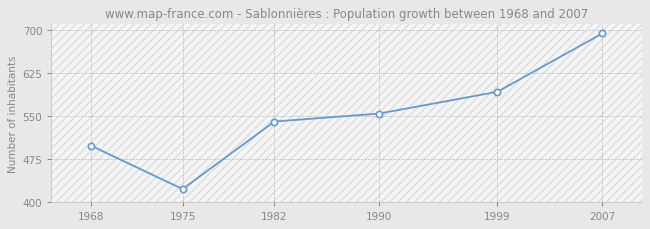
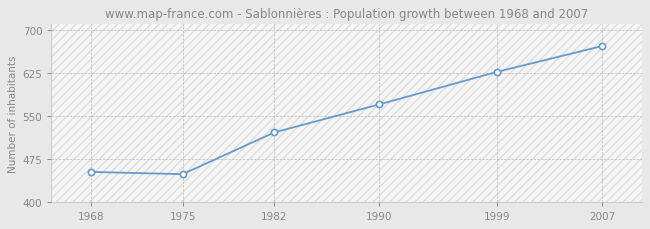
1968: 498 -> 452
1975: 422 -> 448
1982: 540 -> 521
1990: 554 -> 570
1999: 592 -> 627
2007: 694 -> 672
